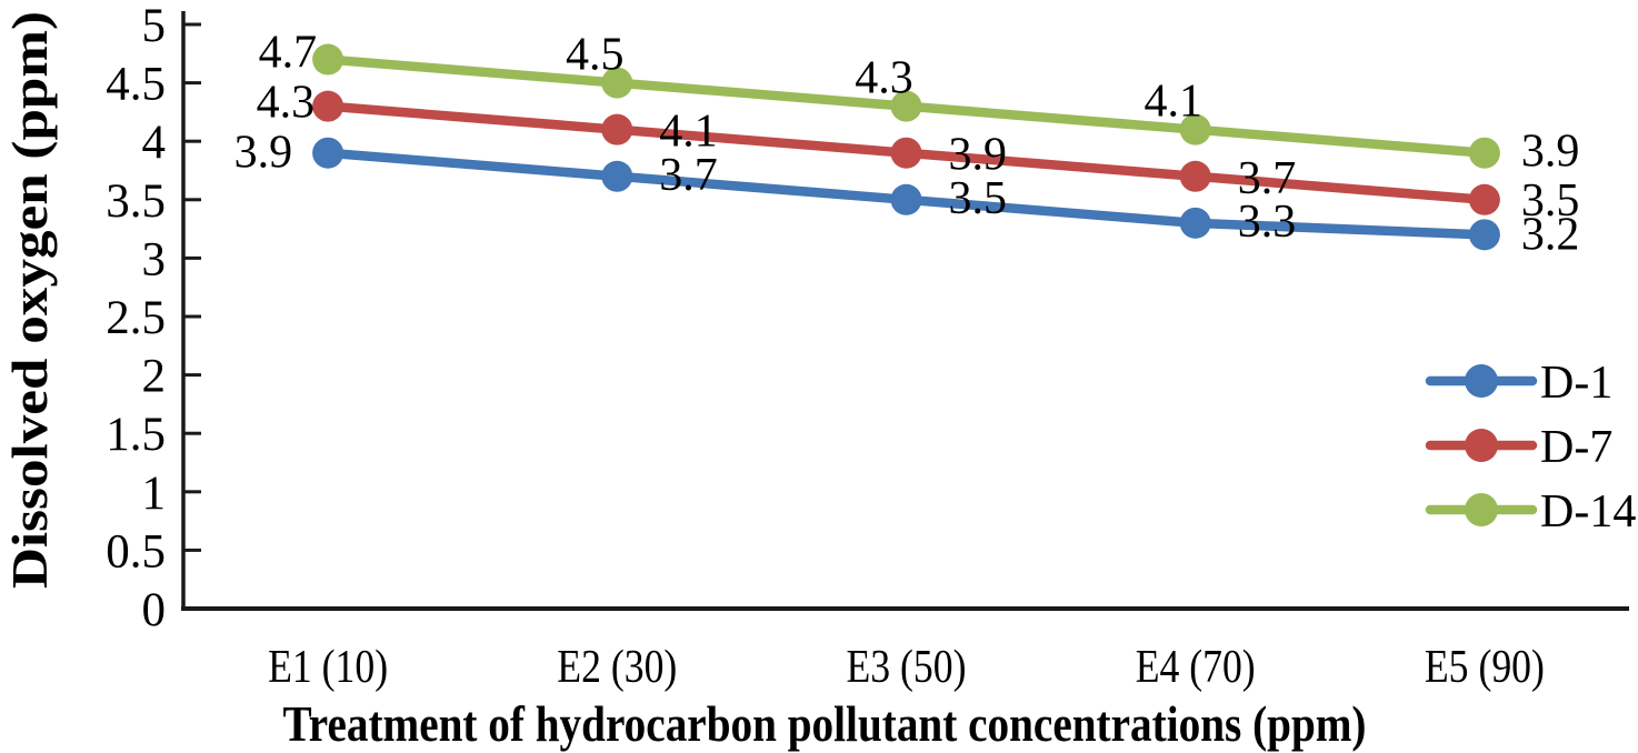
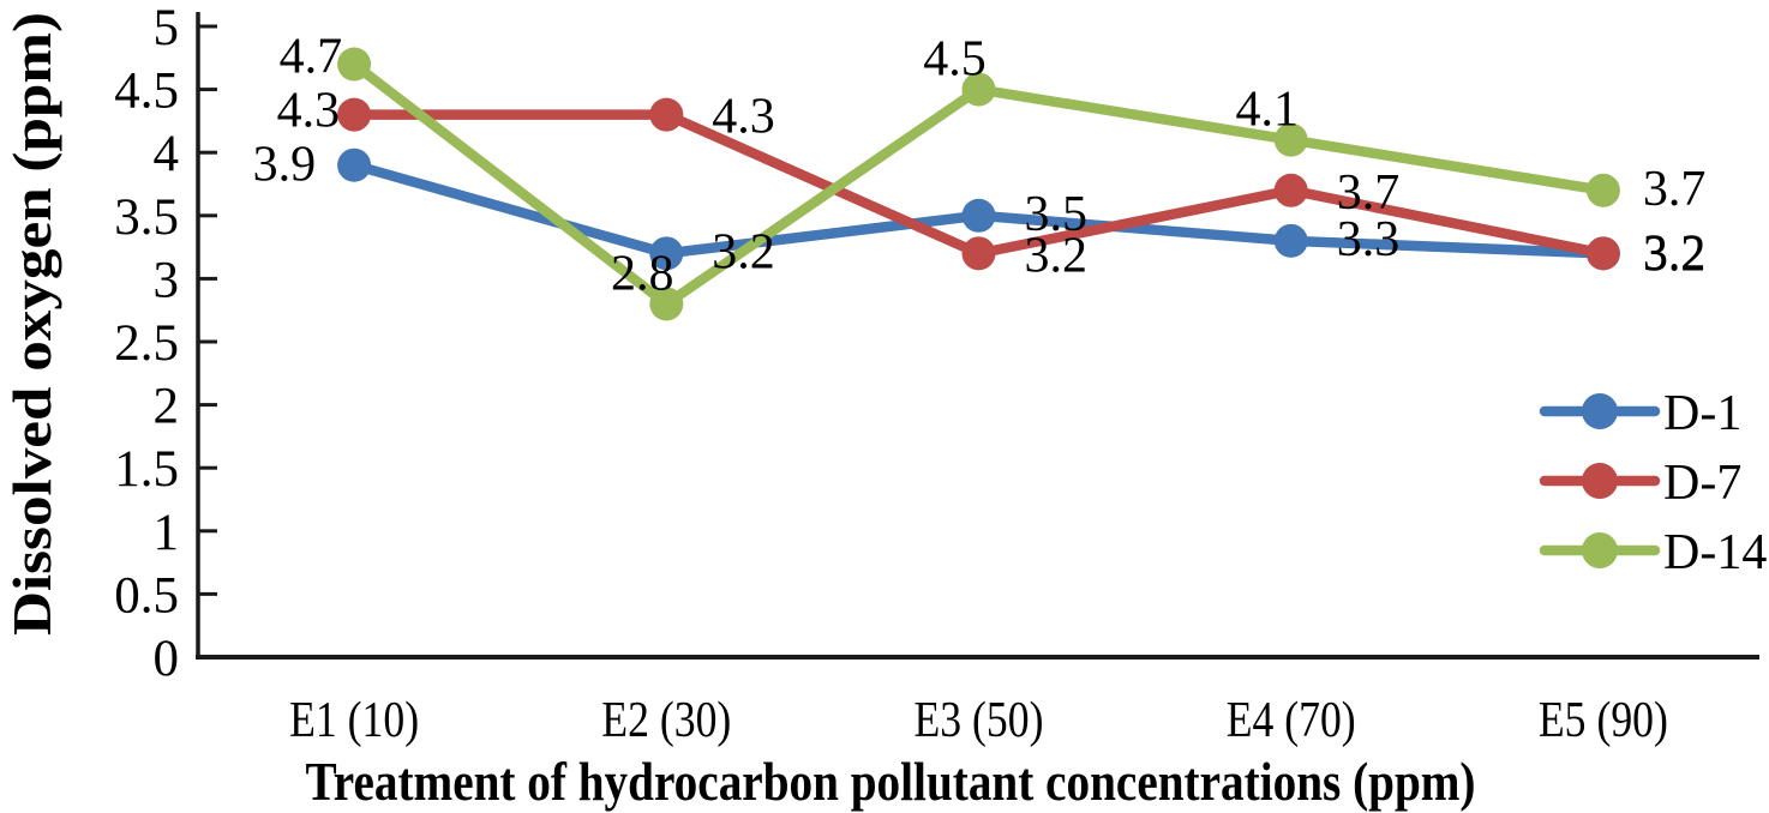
D-1/E2 (30): 3.7 -> 3.2
D-7/E2 (30): 4.1 -> 4.3
D-14/E2 (30): 4.5 -> 2.8
D-7/E3 (50): 3.9 -> 3.2
D-14/E3 (50): 4.3 -> 4.5
D-7/E5 (90): 3.5 -> 3.2
D-14/E5 (90): 3.9 -> 3.7
